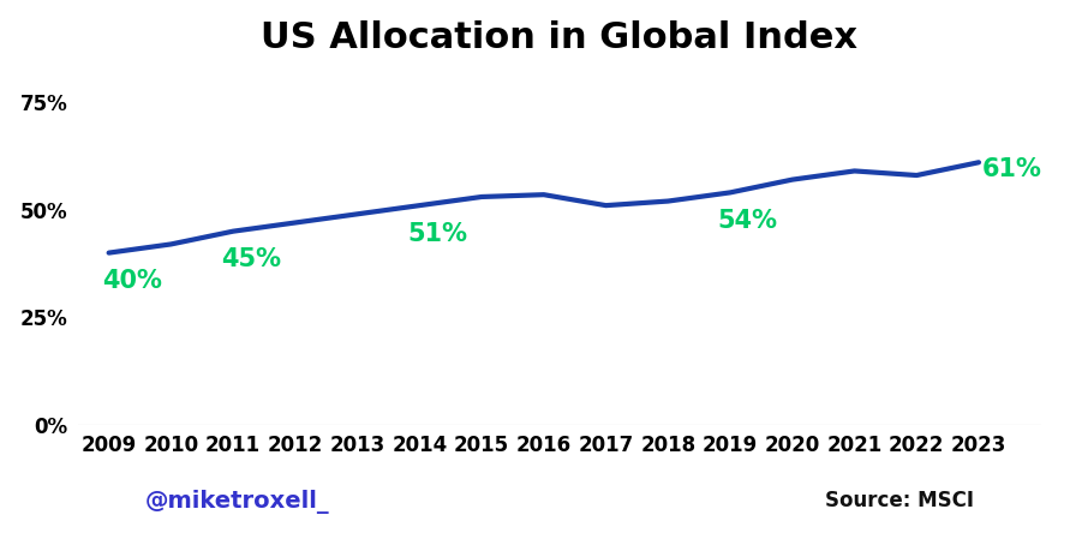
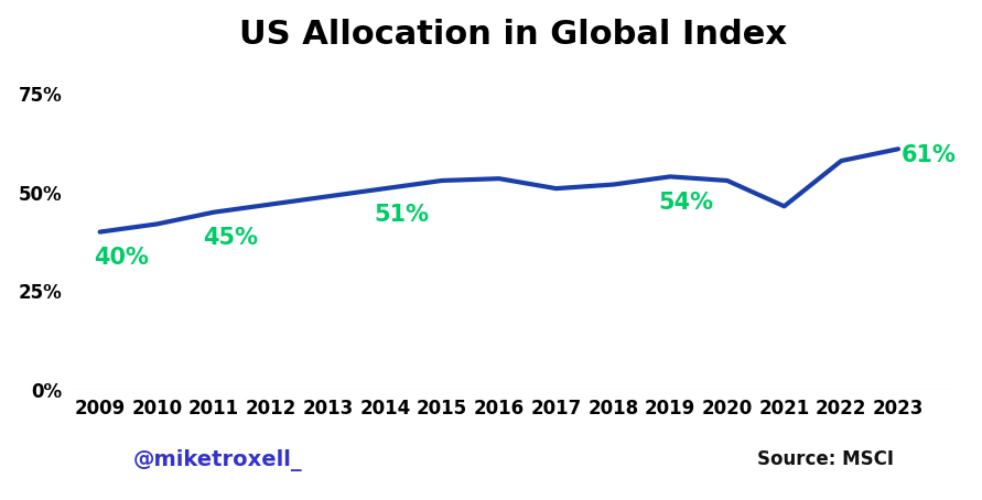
2020: 57.0% -> 53.0%
2021: 59.0% -> 46.5%
